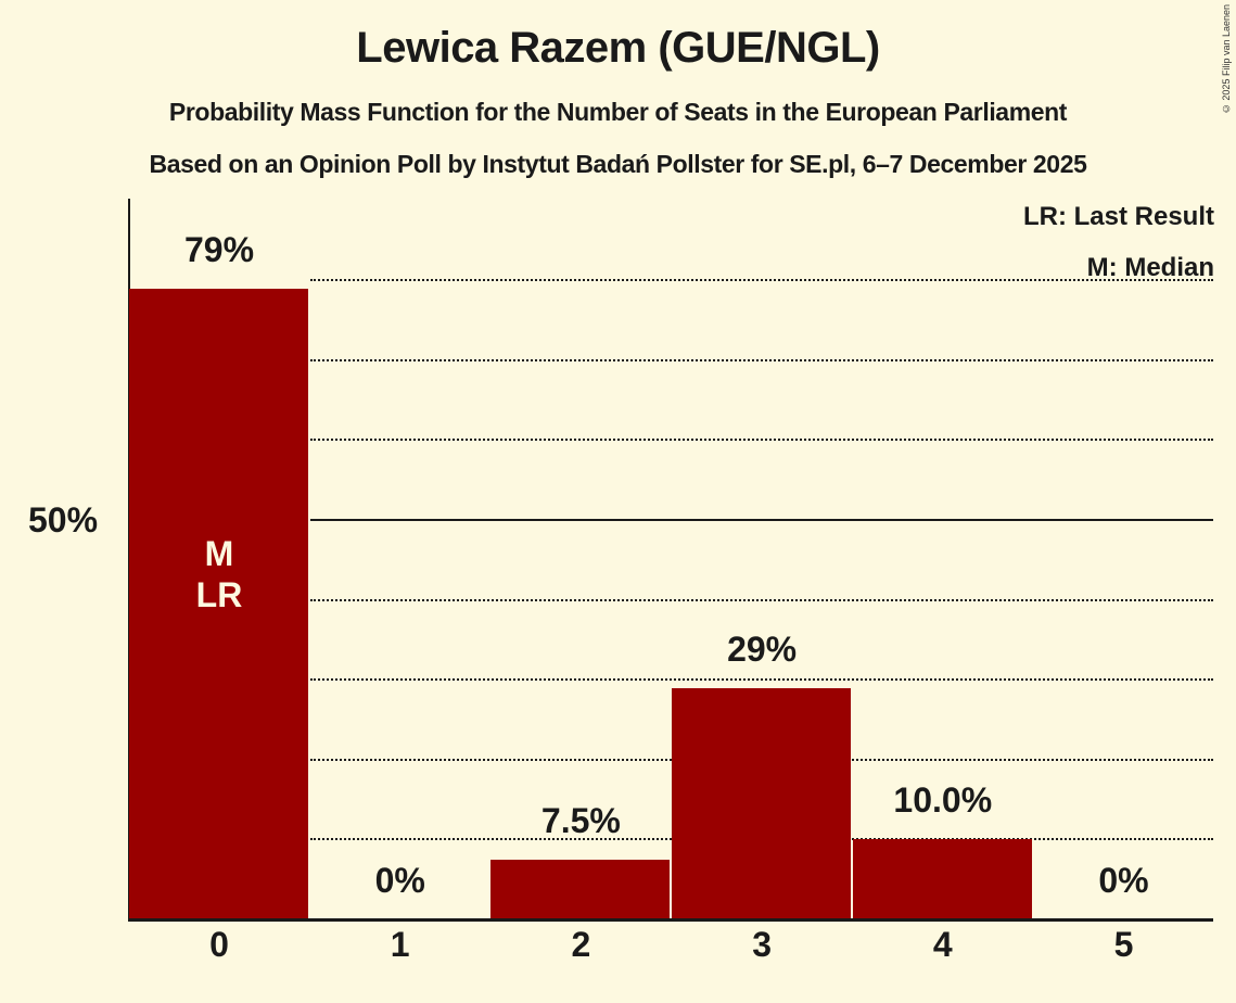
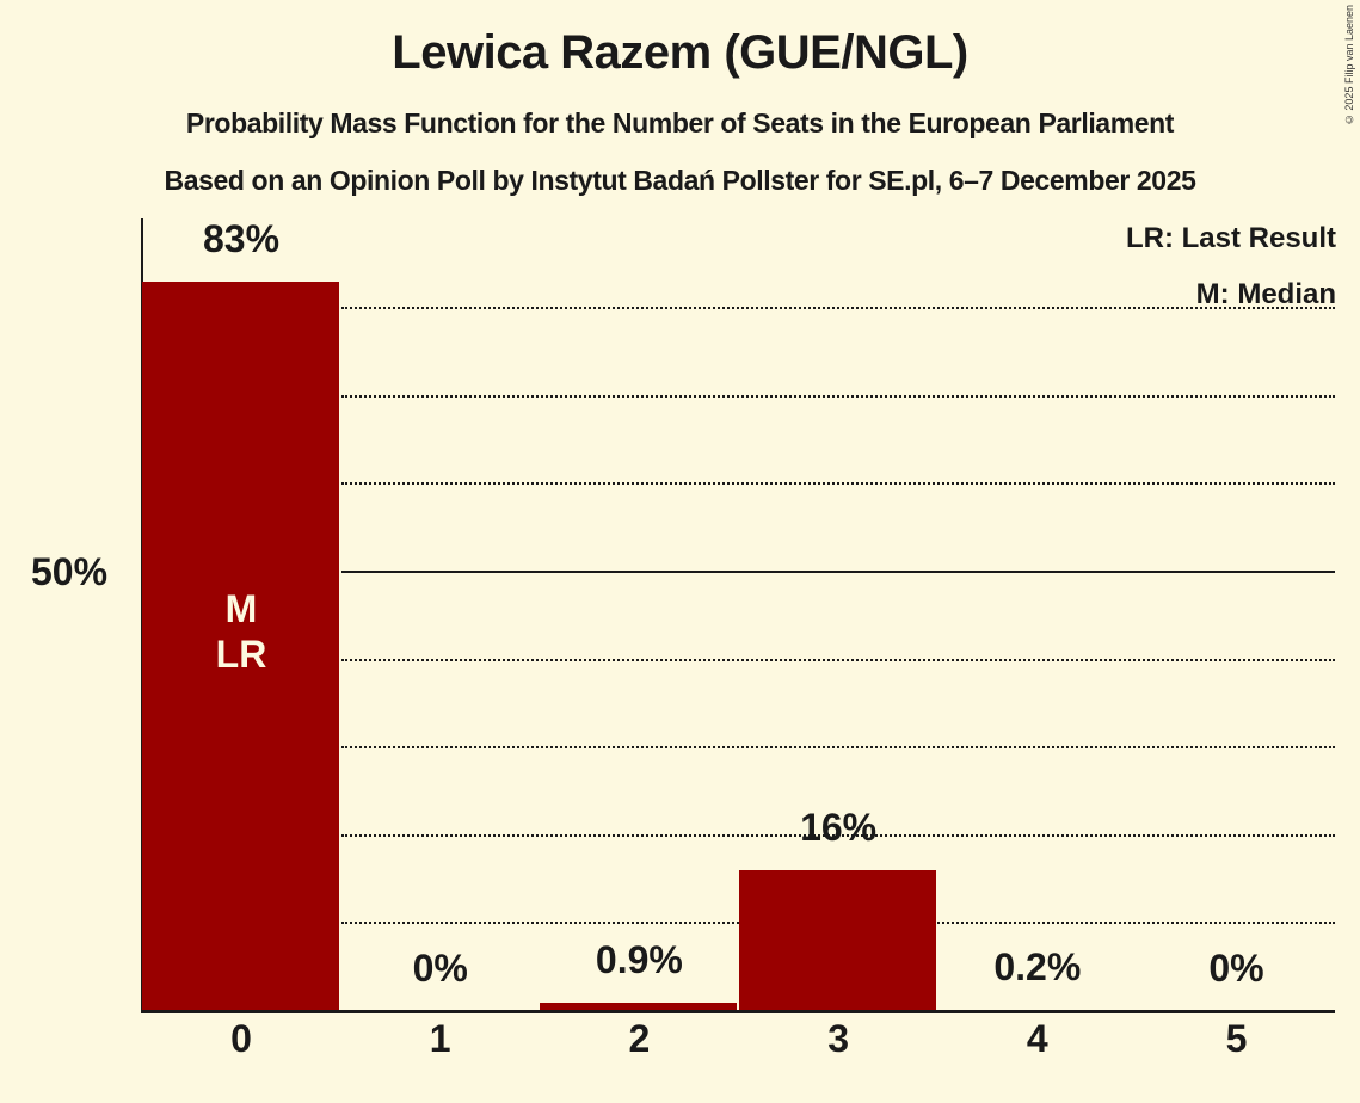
0: 79% -> 83%
2: 7.5% -> 0.9%
3: 29% -> 16%
4: 10.0% -> 0.2%
